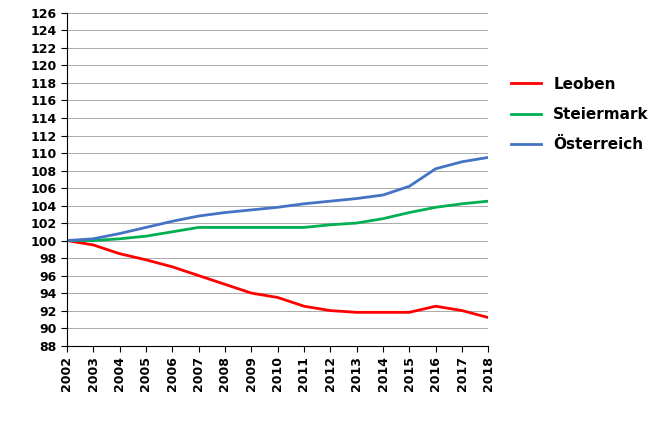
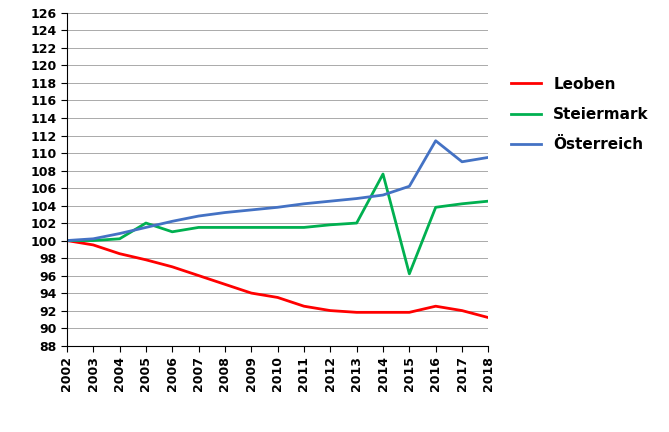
Steiermark/2005: 100.5 -> 102.0
Steiermark/2014: 102.5 -> 107.6
Steiermark/2015: 103.2 -> 96.2
Österreich/2016: 108.2 -> 111.4
